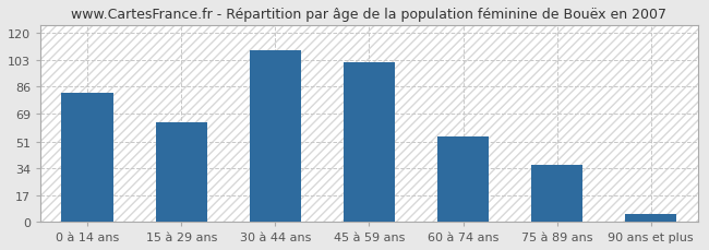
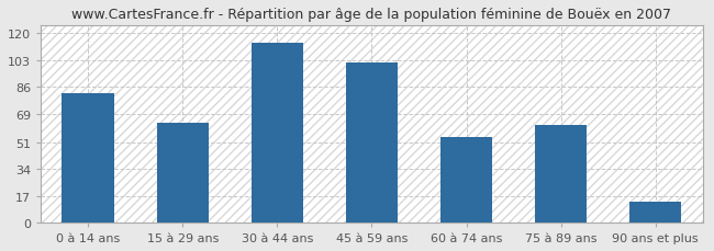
30 à 44 ans: 109 -> 114
75 à 89 ans: 36 -> 62
90 ans et plus: 5 -> 13
